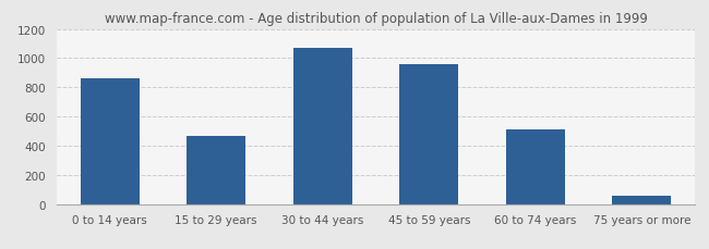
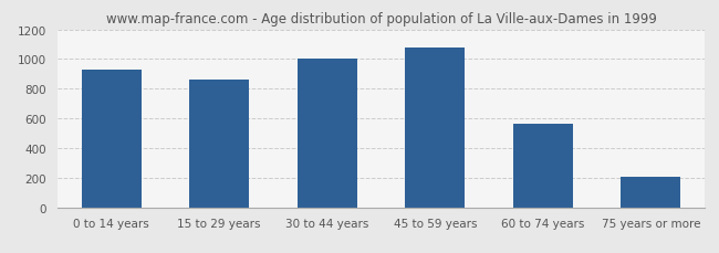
0 to 14 years: 860 -> 930
15 to 29 years: 470 -> 860
30 to 44 years: 1070 -> 1000
45 to 59 years: 960 -> 1080
60 to 74 years: 510 -> 560
75 years or more: 60 -> 200
